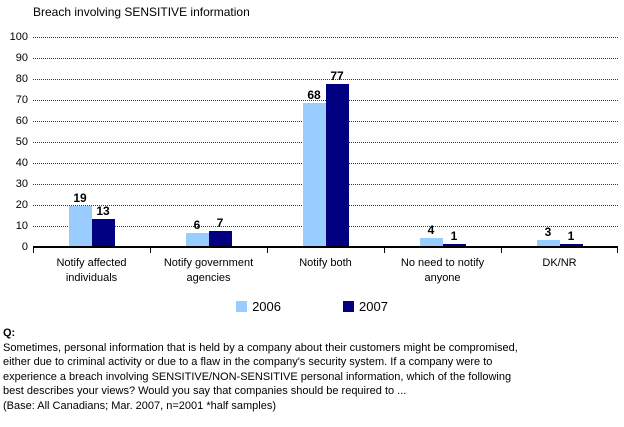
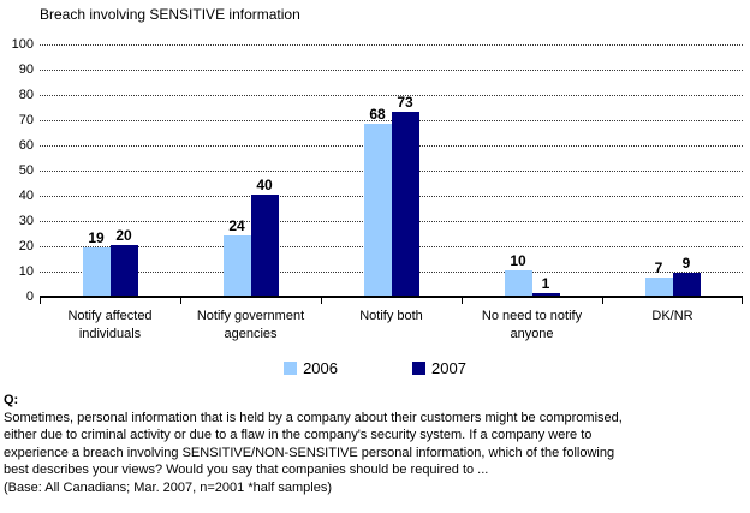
2007/Notify affected individuals: 13 -> 20
2006/Notify government agencies: 6 -> 24
2007/Notify government agencies: 7 -> 40
2007/Notify both: 77 -> 73
2006/No need to notify anyone: 4 -> 10
2006/DK/NR: 3 -> 7
2007/DK/NR: 1 -> 9
